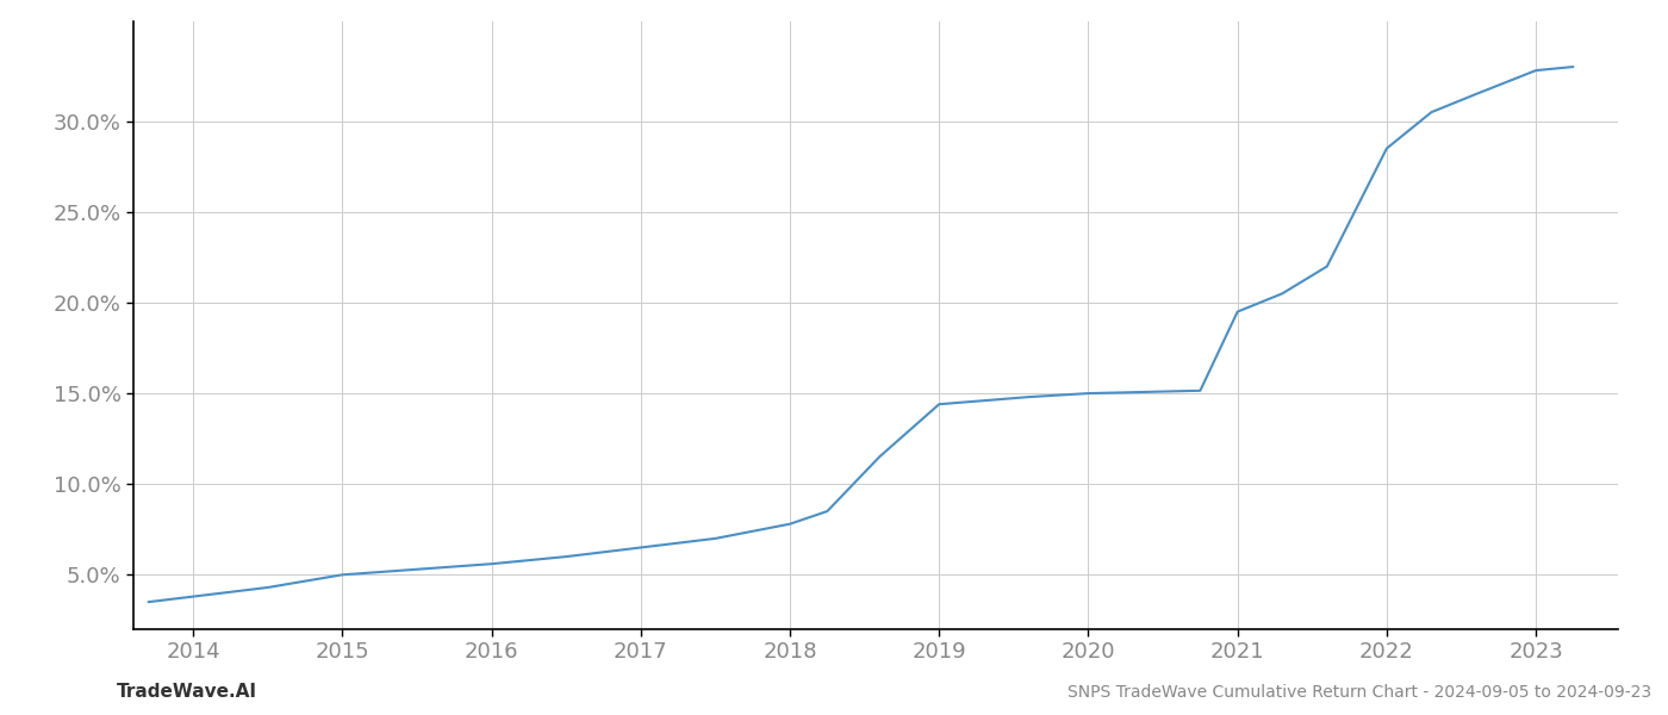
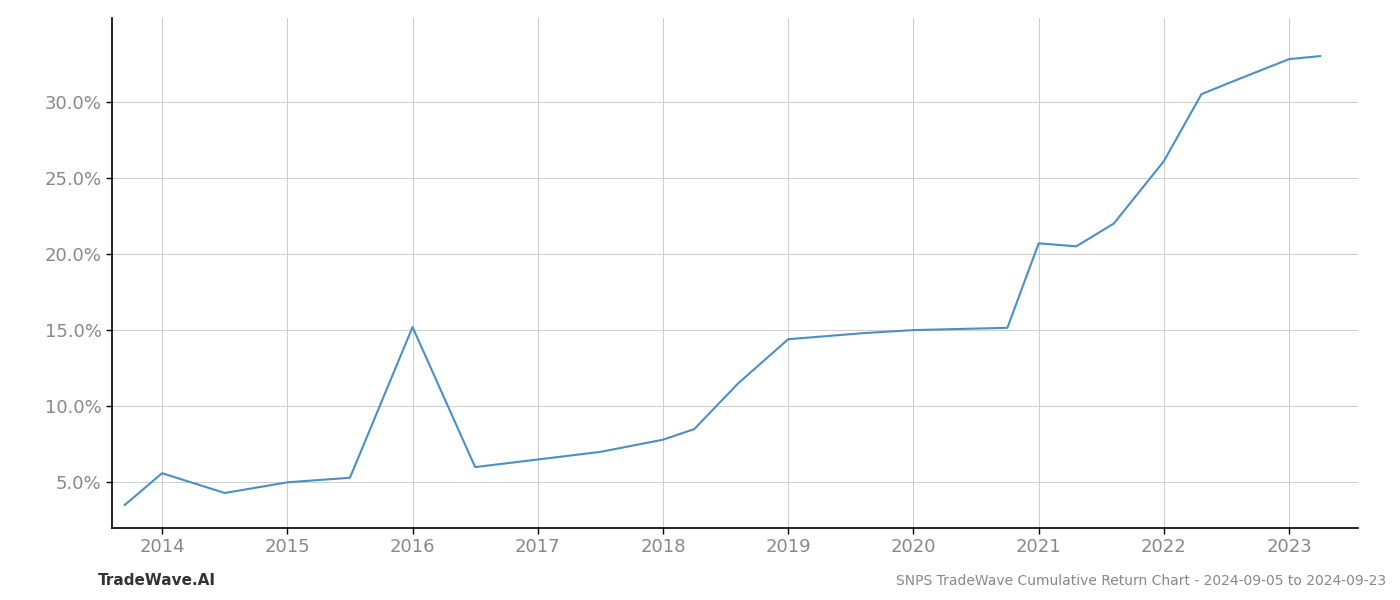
2014: 3.8% -> 5.6%
2016: 5.6% -> 15.2%
2021: 19.5% -> 20.7%
2022: 28.5% -> 26.1%
